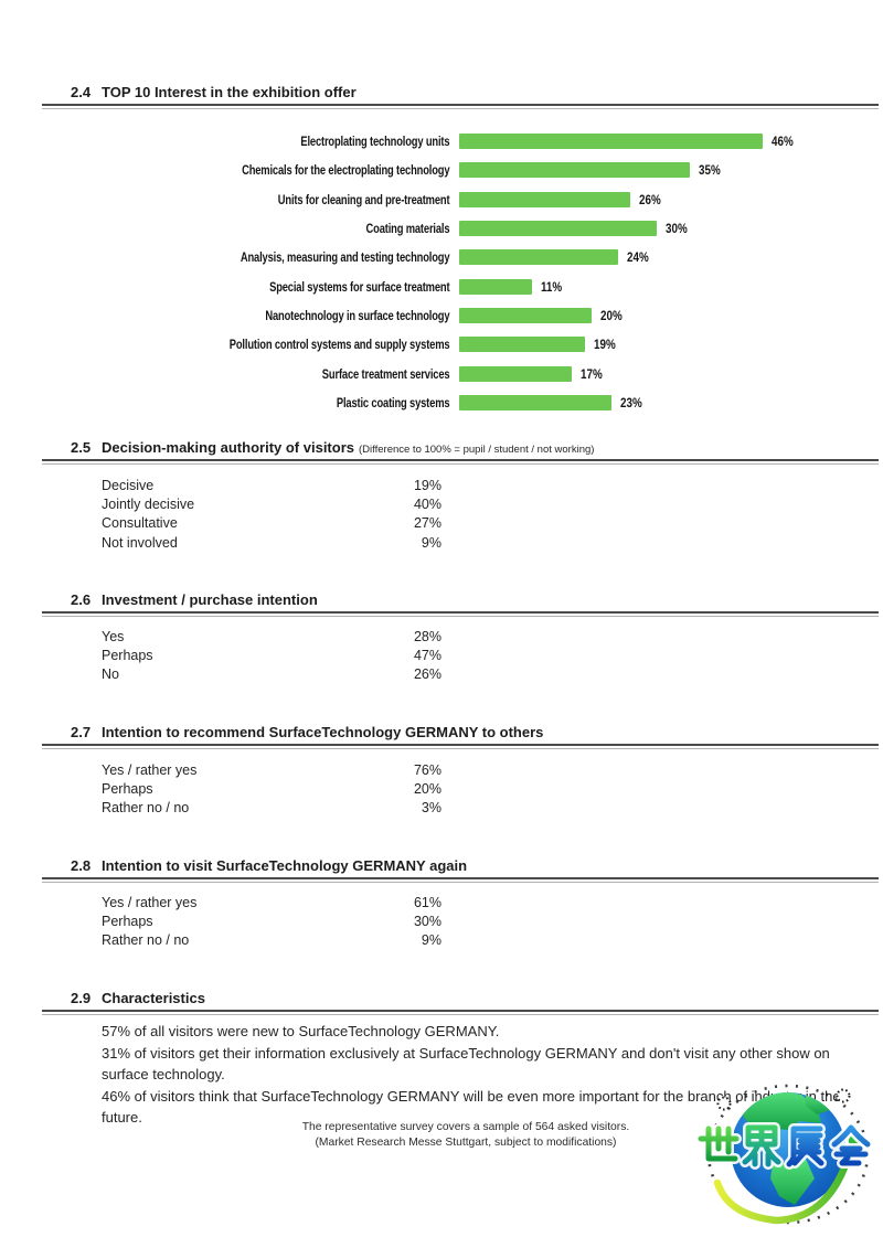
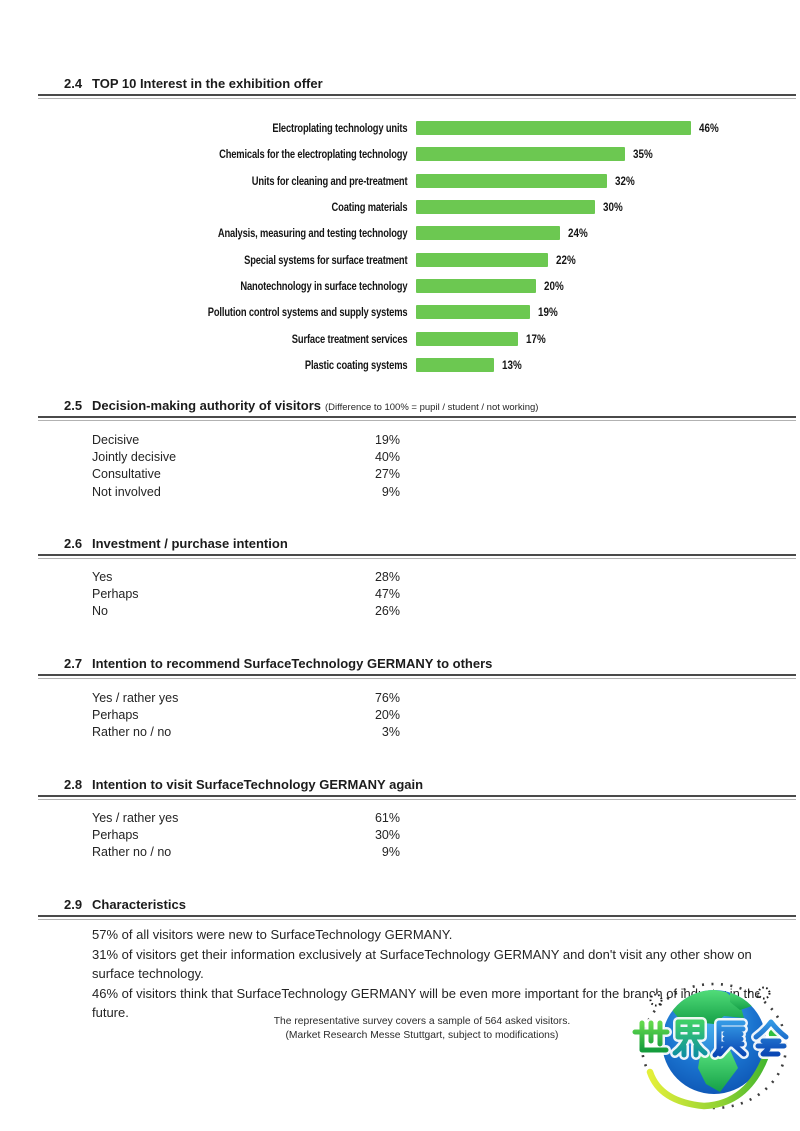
Units for cleaning and pre-treatment: 26% -> 32%
Special systems for surface treatment: 11% -> 22%
Plastic coating systems: 23% -> 13%
